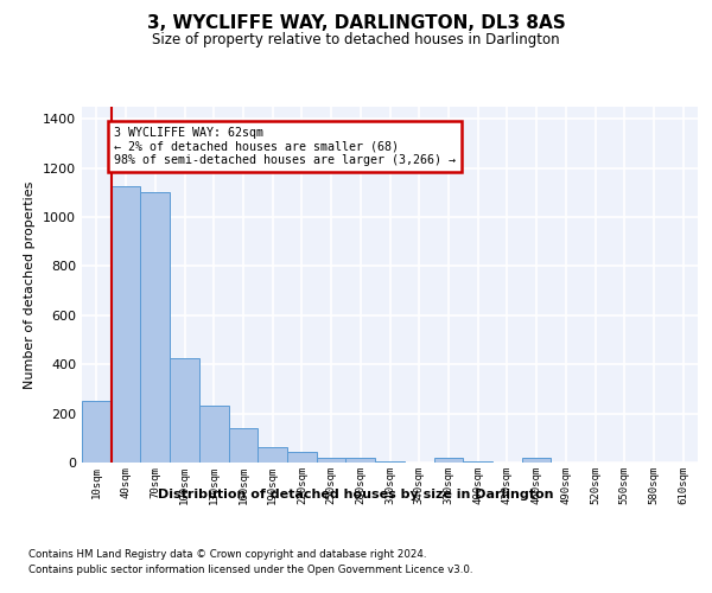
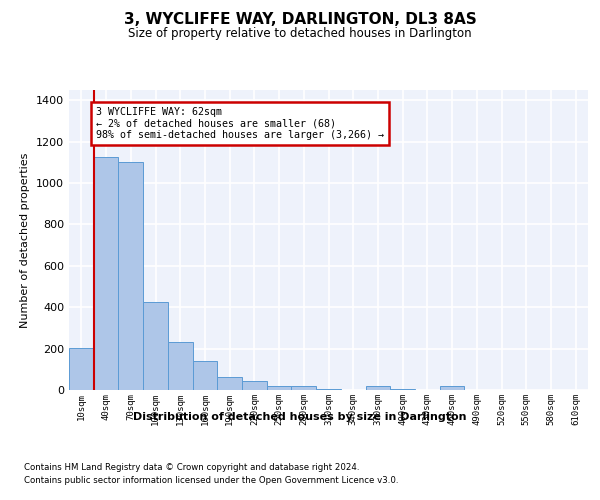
10sqm: 250 -> 205
